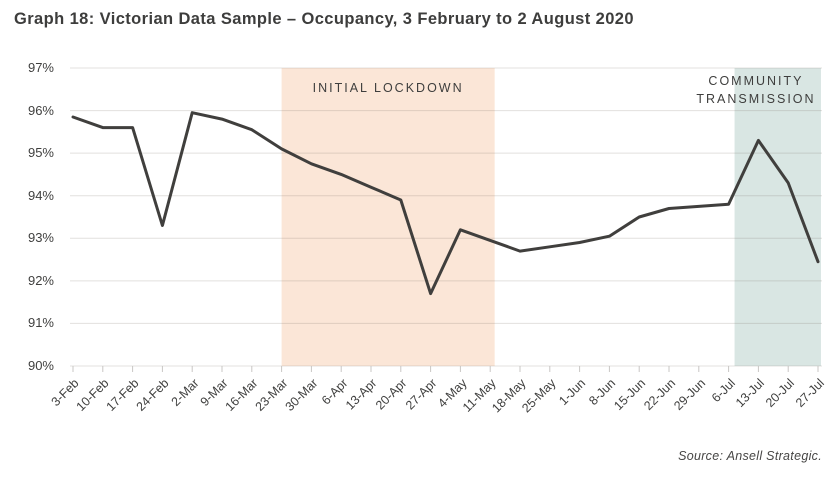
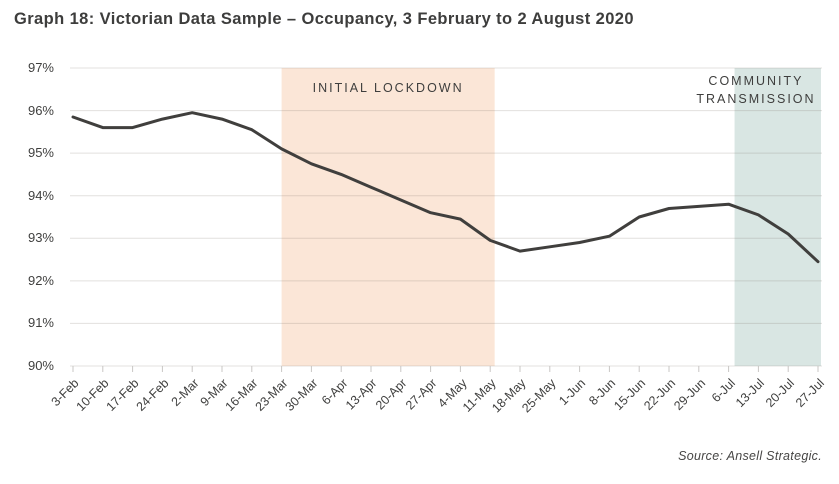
24-Feb: 93.3% -> 95.8%
27-Apr: 91.7% -> 93.6%
4-May: 93.2% -> 93.5%
13-Jul: 95.3% -> 93.5%
20-Jul: 94.3% -> 93.1%
